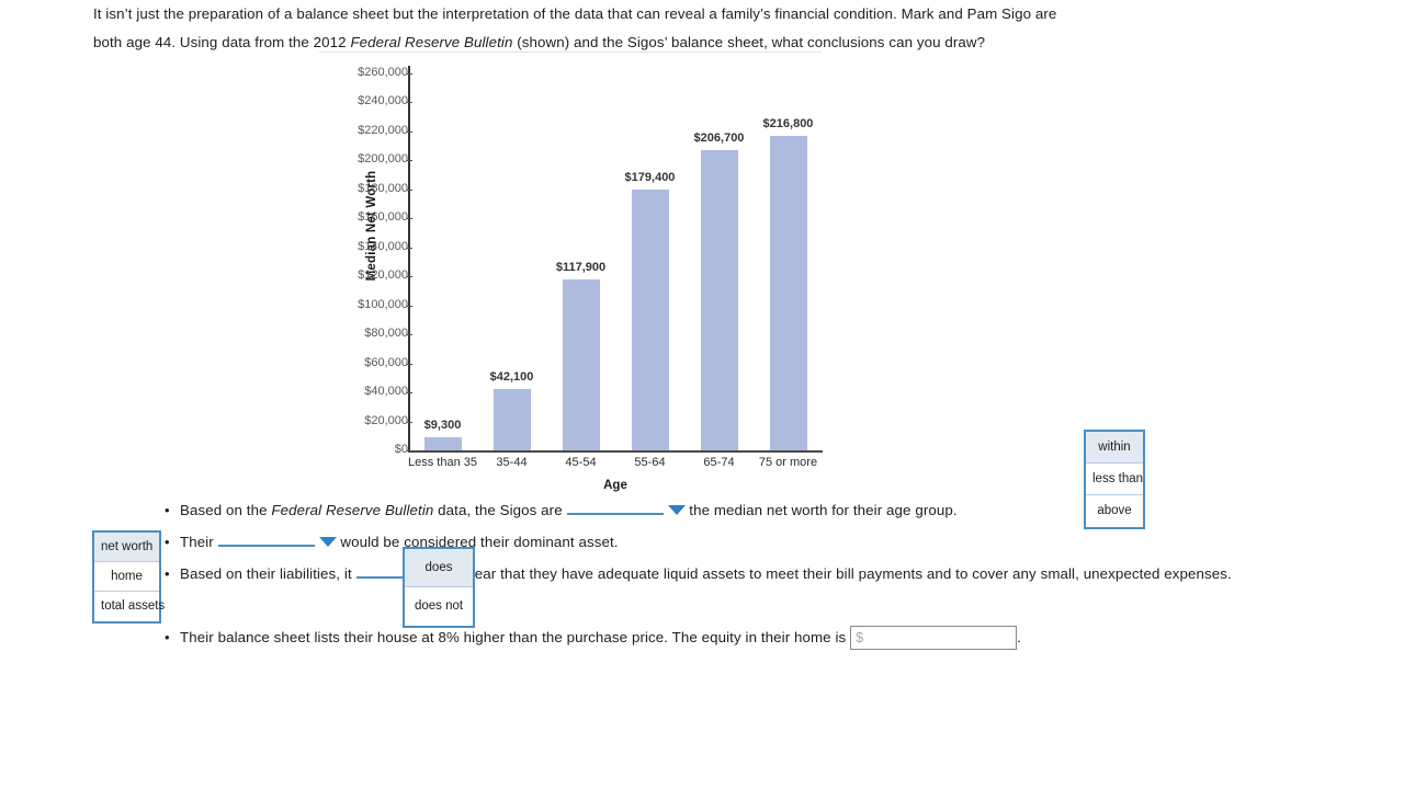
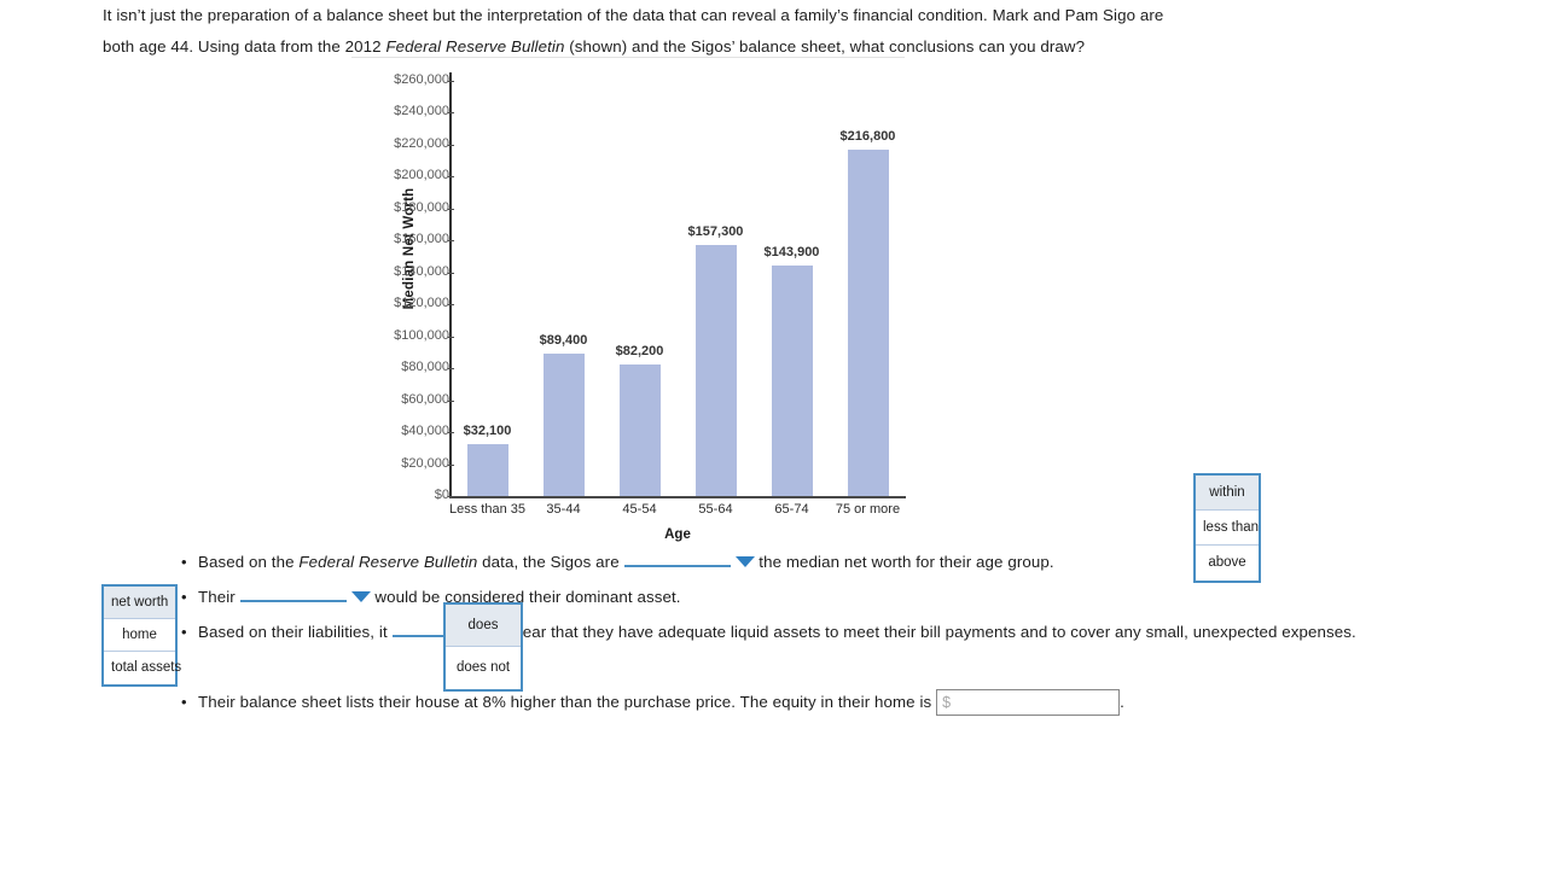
Less than 35: $9,300 -> $32,100
35-44: $42,100 -> $89,400
45-54: $117,900 -> $82,200
55-64: $179,400 -> $157,300
65-74: $206,700 -> $143,900
